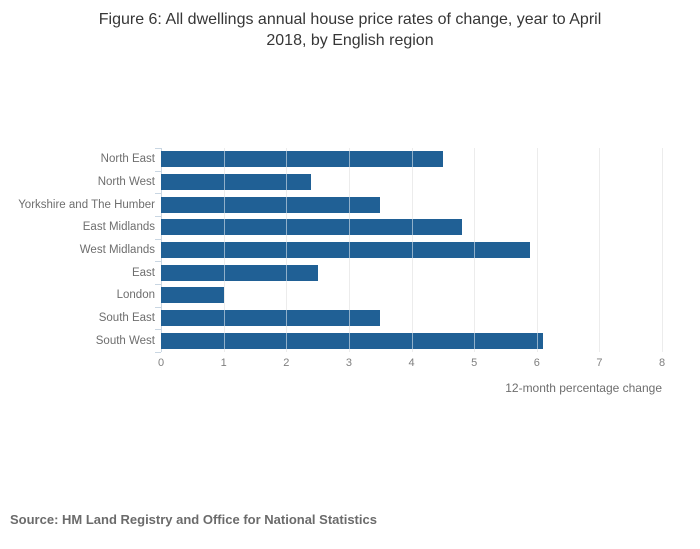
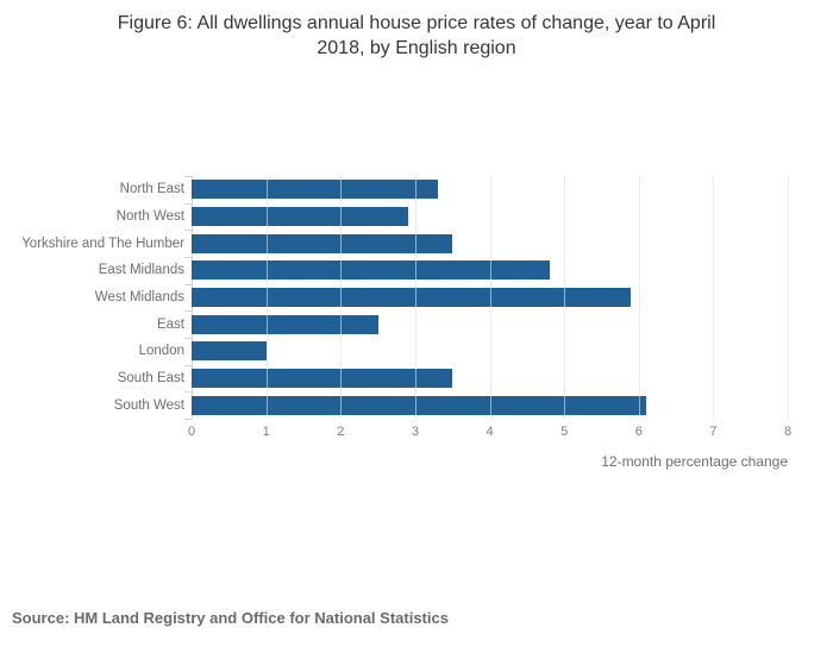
North East: 4.5 -> 3.3
North West: 2.4 -> 2.9
